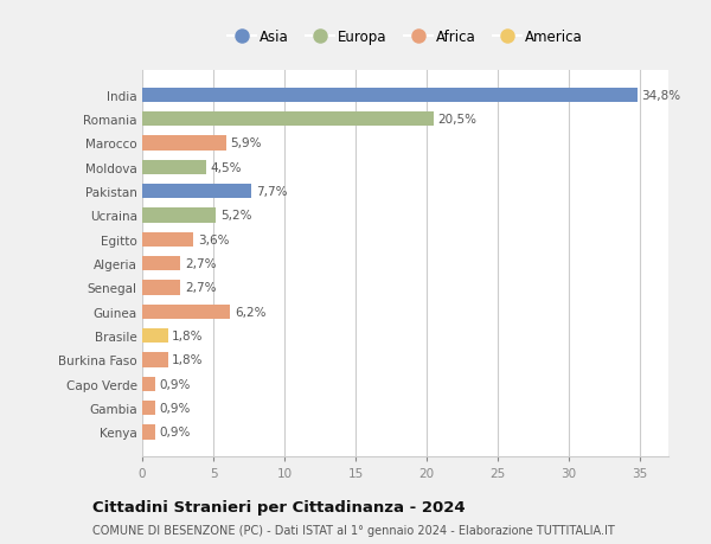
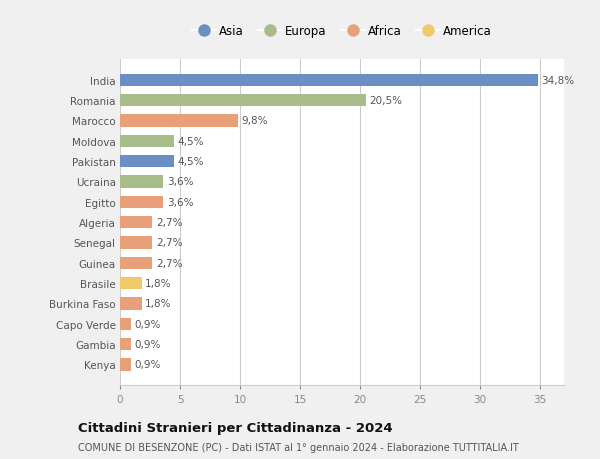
Marocco: 5,9% -> 9,8%
Pakistan: 7,7% -> 4,5%
Ucraina: 5,2% -> 3,6%
Guinea: 6,2% -> 2,7%
